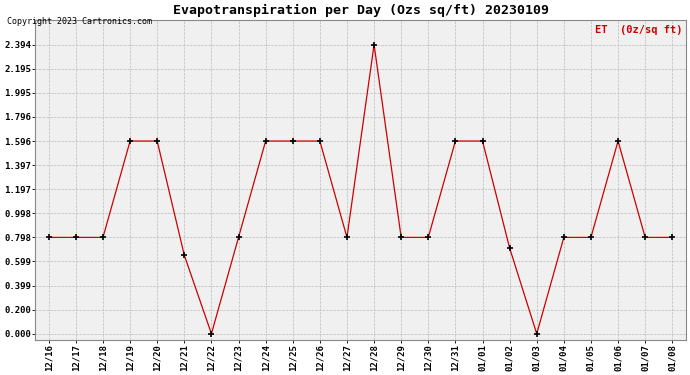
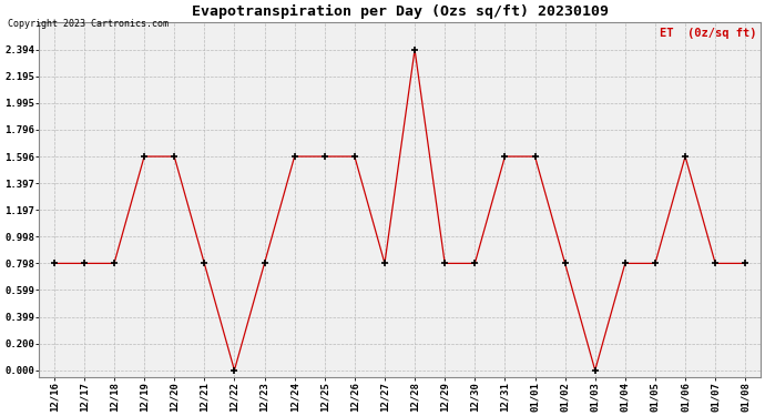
12/21: 0.65 -> 0.80
01/02: 0.71 -> 0.80
